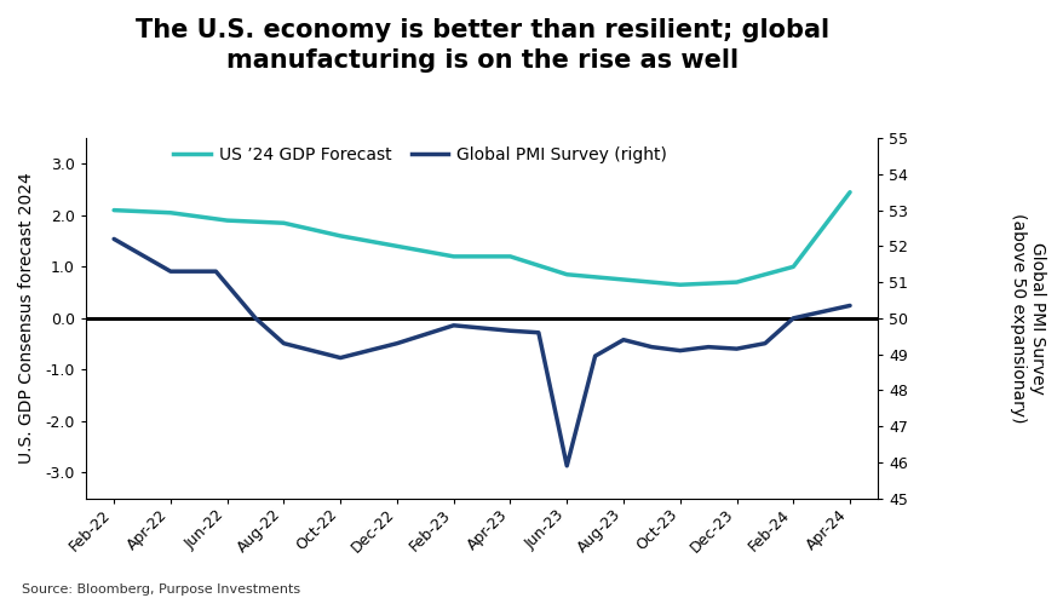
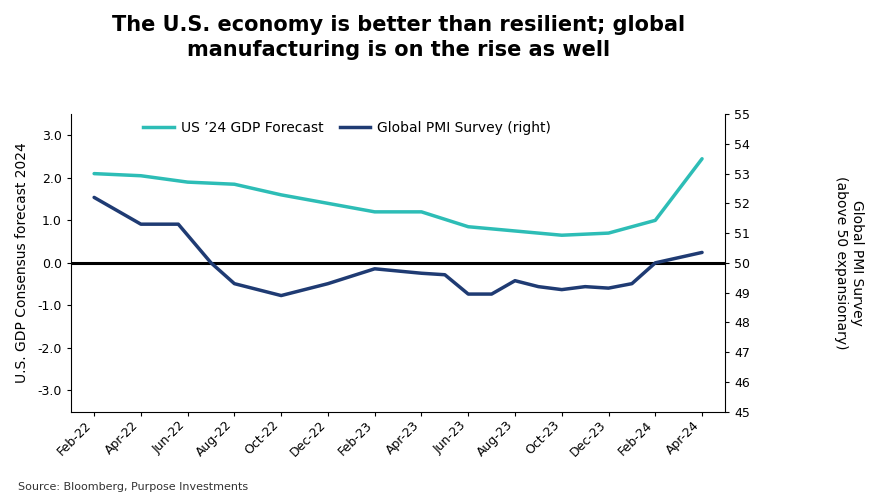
Global PMI Survey (right)/Jun-23: 45.90 -> 48.95
